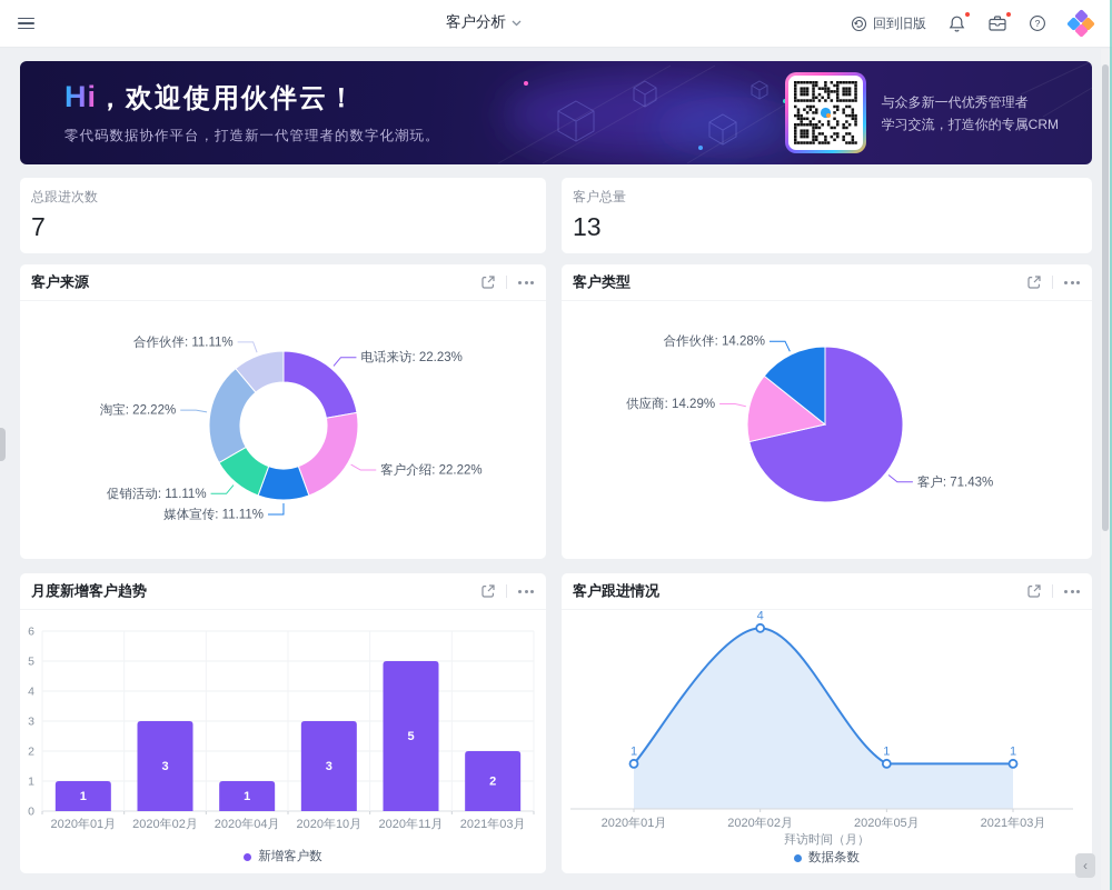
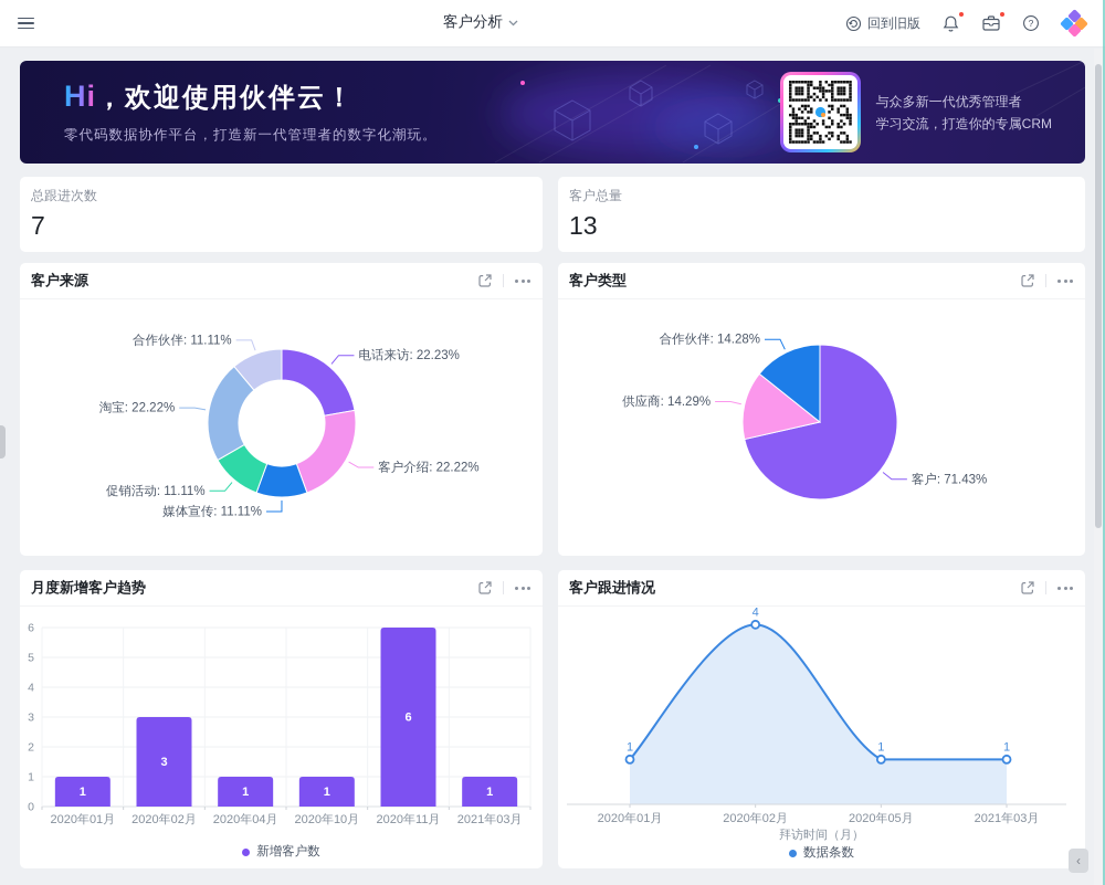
月度新增客户趋势/2020年10月: 3 -> 1
月度新增客户趋势/2020年11月: 5 -> 6
月度新增客户趋势/2021年03月: 2 -> 1
